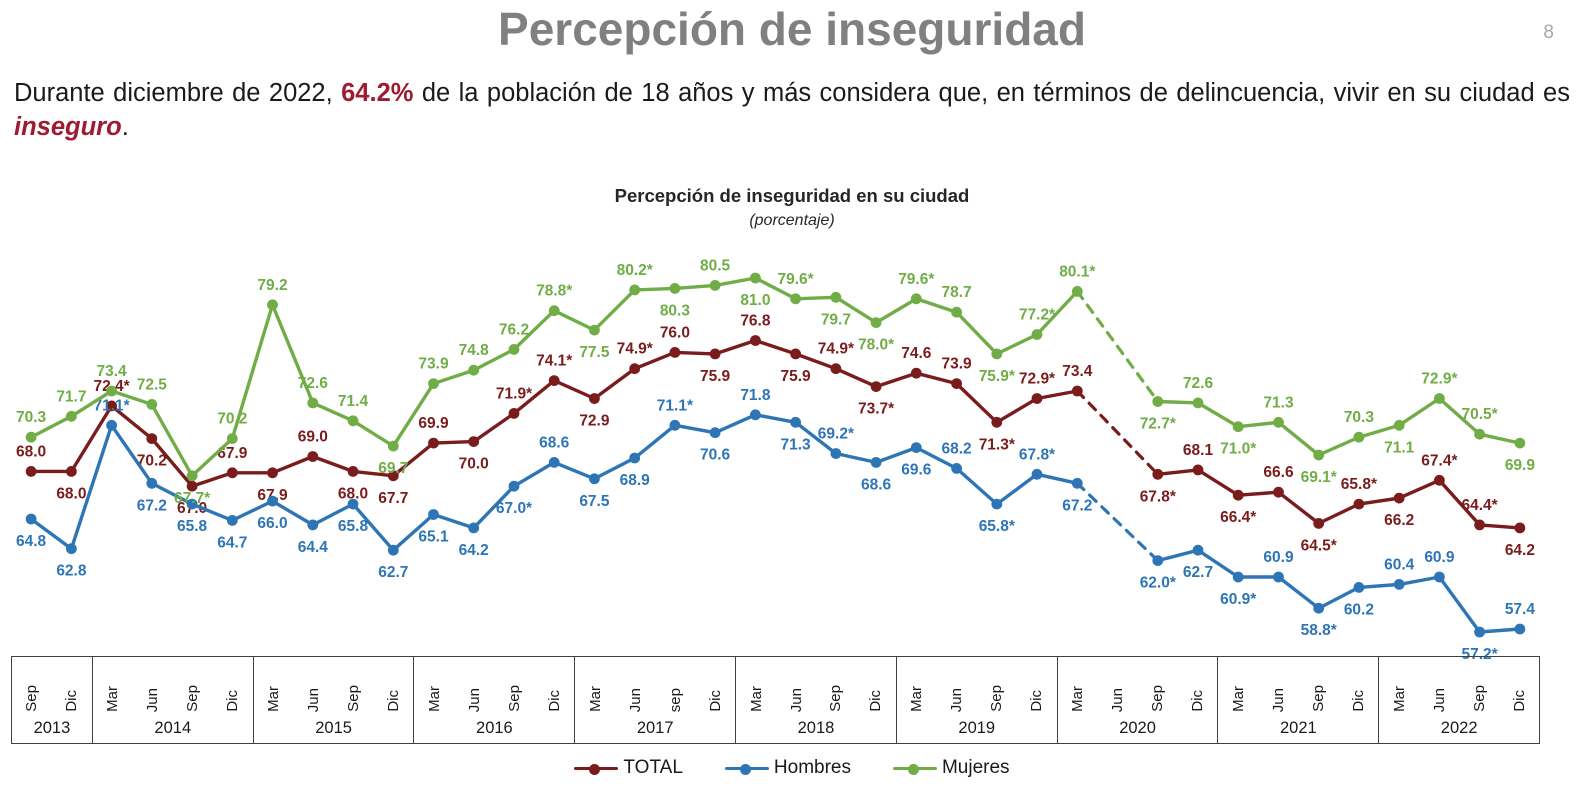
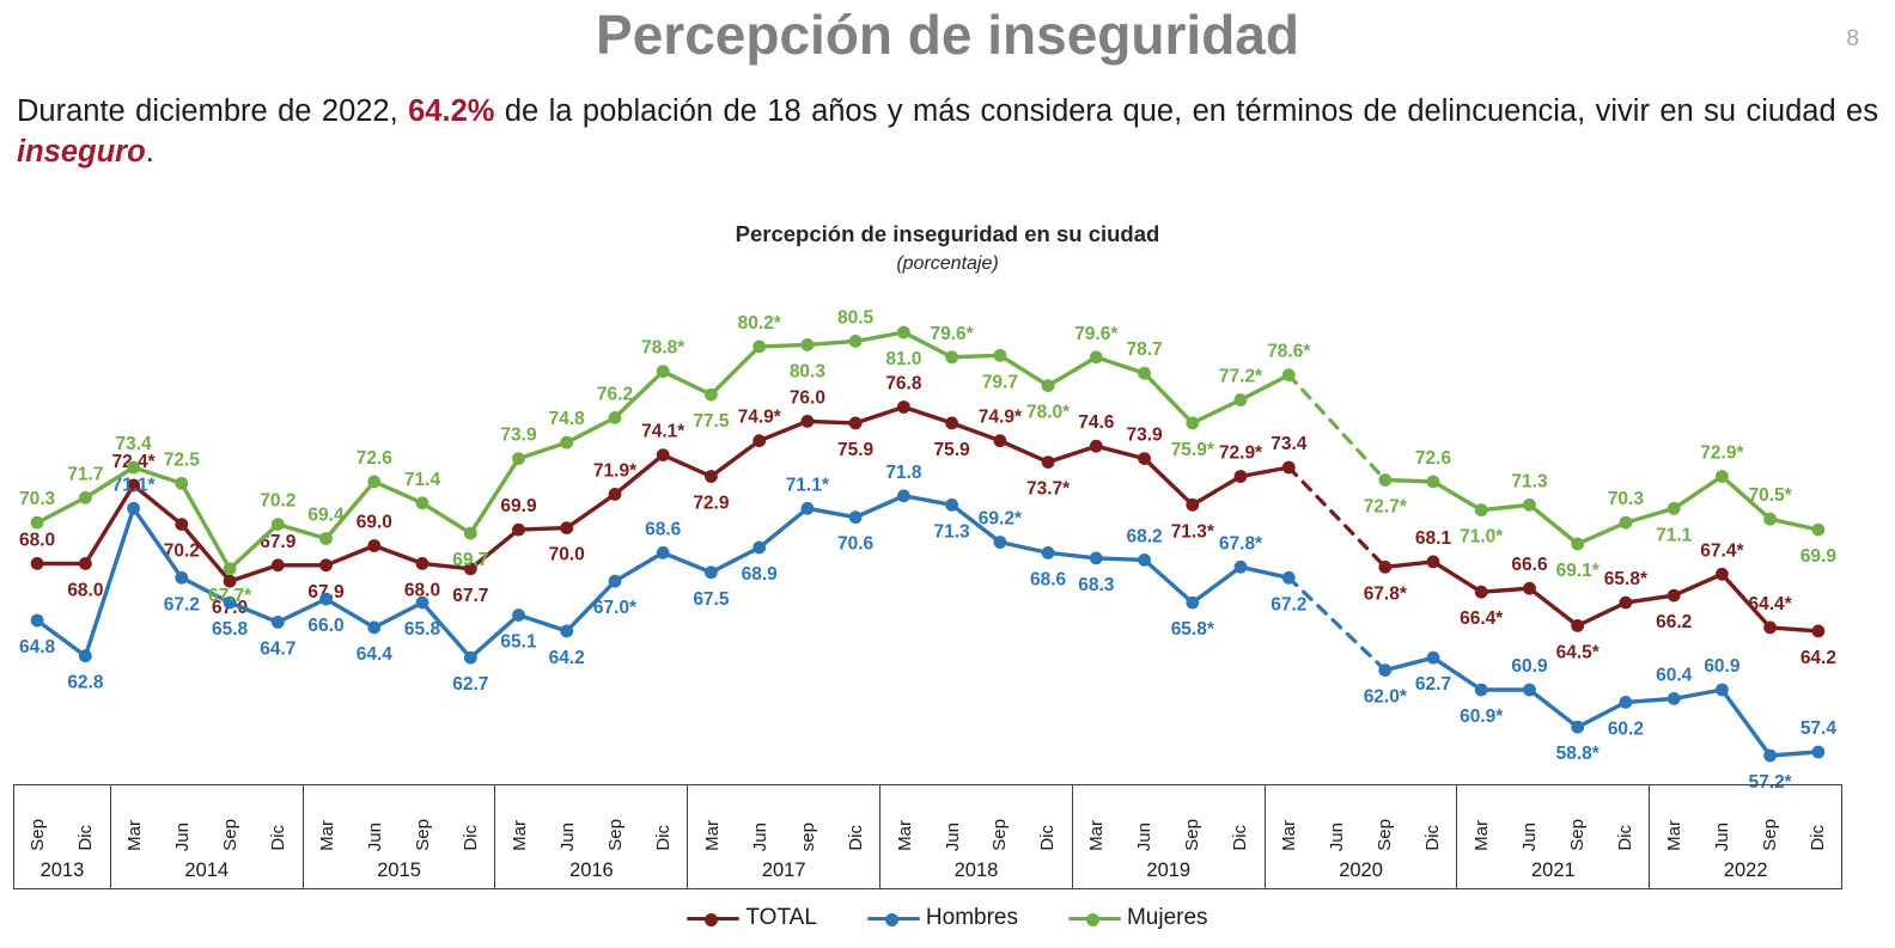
Mujeres/2015 Mar: 79.2 -> 69.4
Hombres/2019 Mar: 69.6 -> 68.3
Mujeres/2020 Mar: 80.1 -> 78.6
